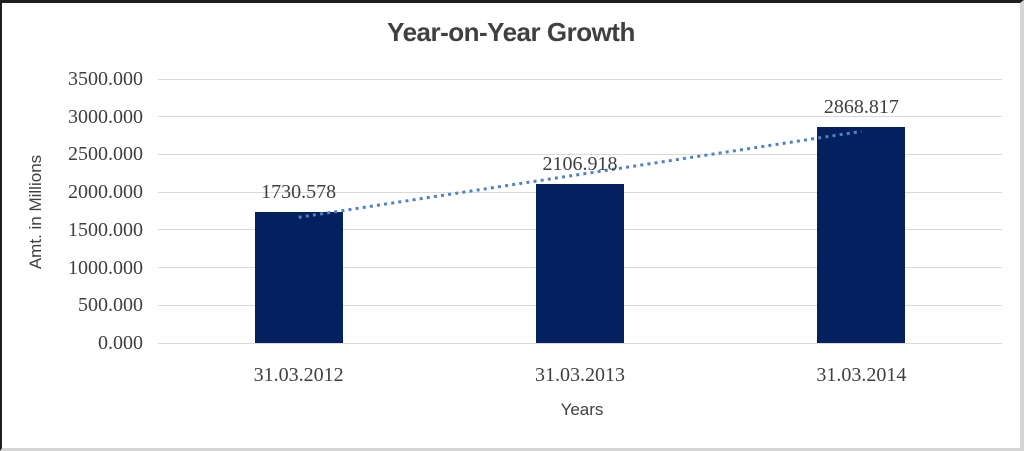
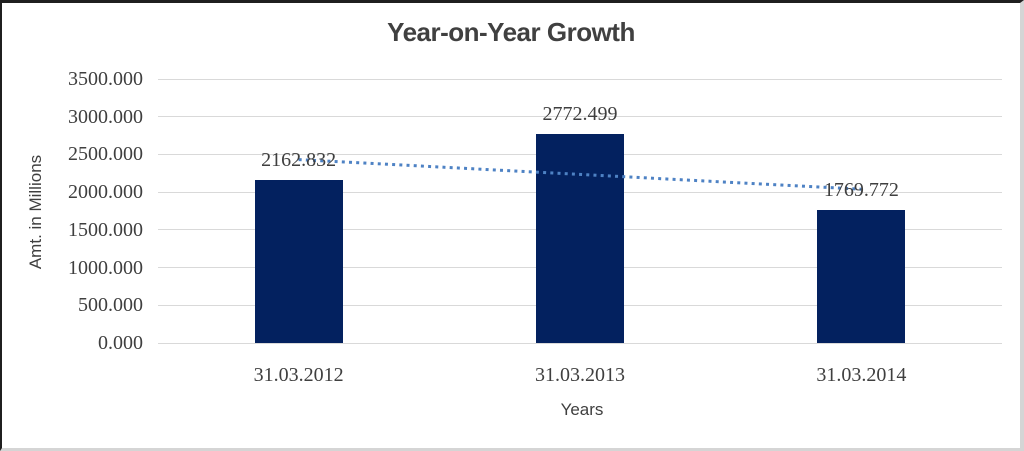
31.03.2012: 1730.578 -> 2162.832
31.03.2013: 2106.918 -> 2772.499
31.03.2014: 2868.817 -> 1769.772
